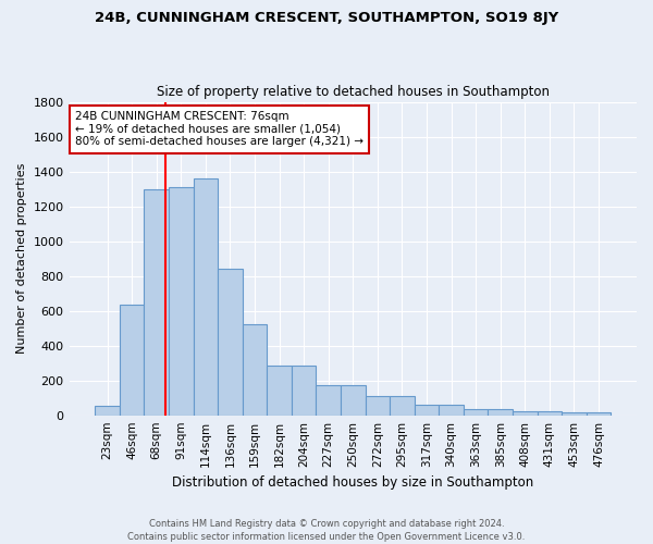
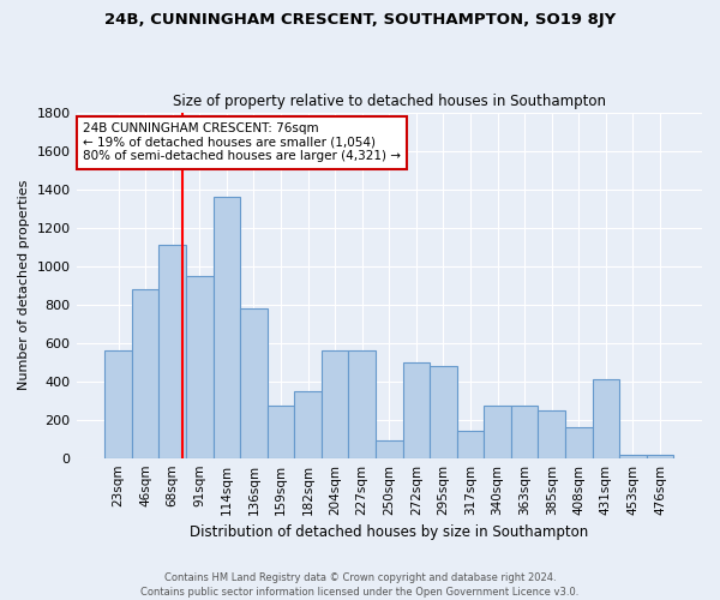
23sqm: 60 -> 560
46sqm: 640 -> 880
68sqm: 1300 -> 1110
91sqm: 1310 -> 950
136sqm: 840 -> 780
159sqm: 520 -> 270
182sqm: 280 -> 350
204sqm: 280 -> 560
227sqm: 180 -> 560
250sqm: 180 -> 90
272sqm: 110 -> 500
295sqm: 110 -> 480
317sqm: 60 -> 140
340sqm: 60 -> 270
363sqm: 40 -> 270
385sqm: 40 -> 250
408sqm: 20 -> 160
431sqm: 20 -> 410
